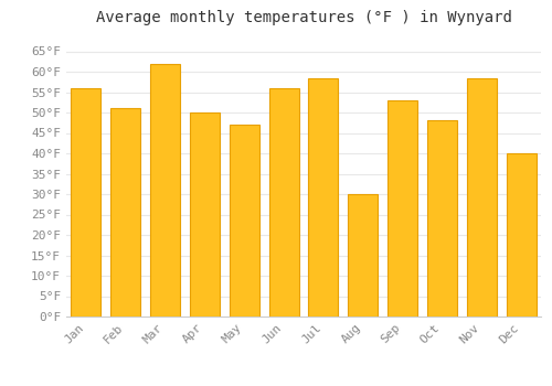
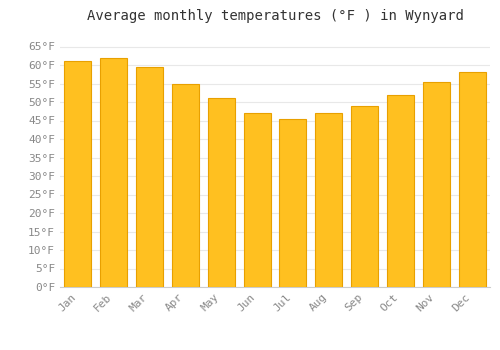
Jan: 56.0°F -> 61.0°F
Feb: 51.0°F -> 62.0°F
Mar: 62.0°F -> 59.5°F
Apr: 50.0°F -> 55.0°F
May: 47.0°F -> 51.0°F
Jun: 56.0°F -> 47.0°F
Jul: 58.5°F -> 45.5°F
Aug: 30.0°F -> 47.0°F
Sep: 53.0°F -> 49.0°F
Oct: 48.0°F -> 52.0°F
Nov: 58.5°F -> 55.5°F
Dec: 40.0°F -> 58.0°F
